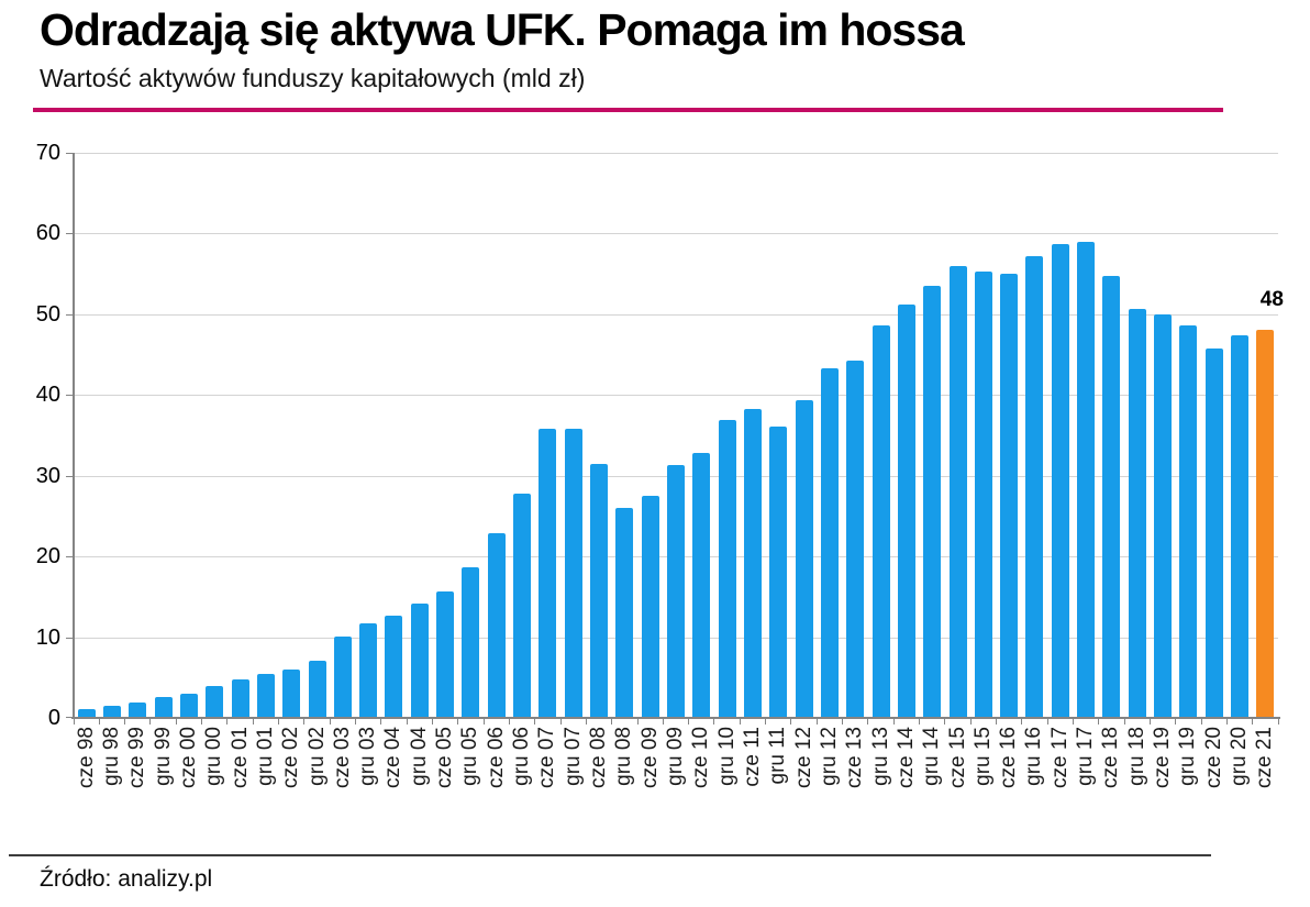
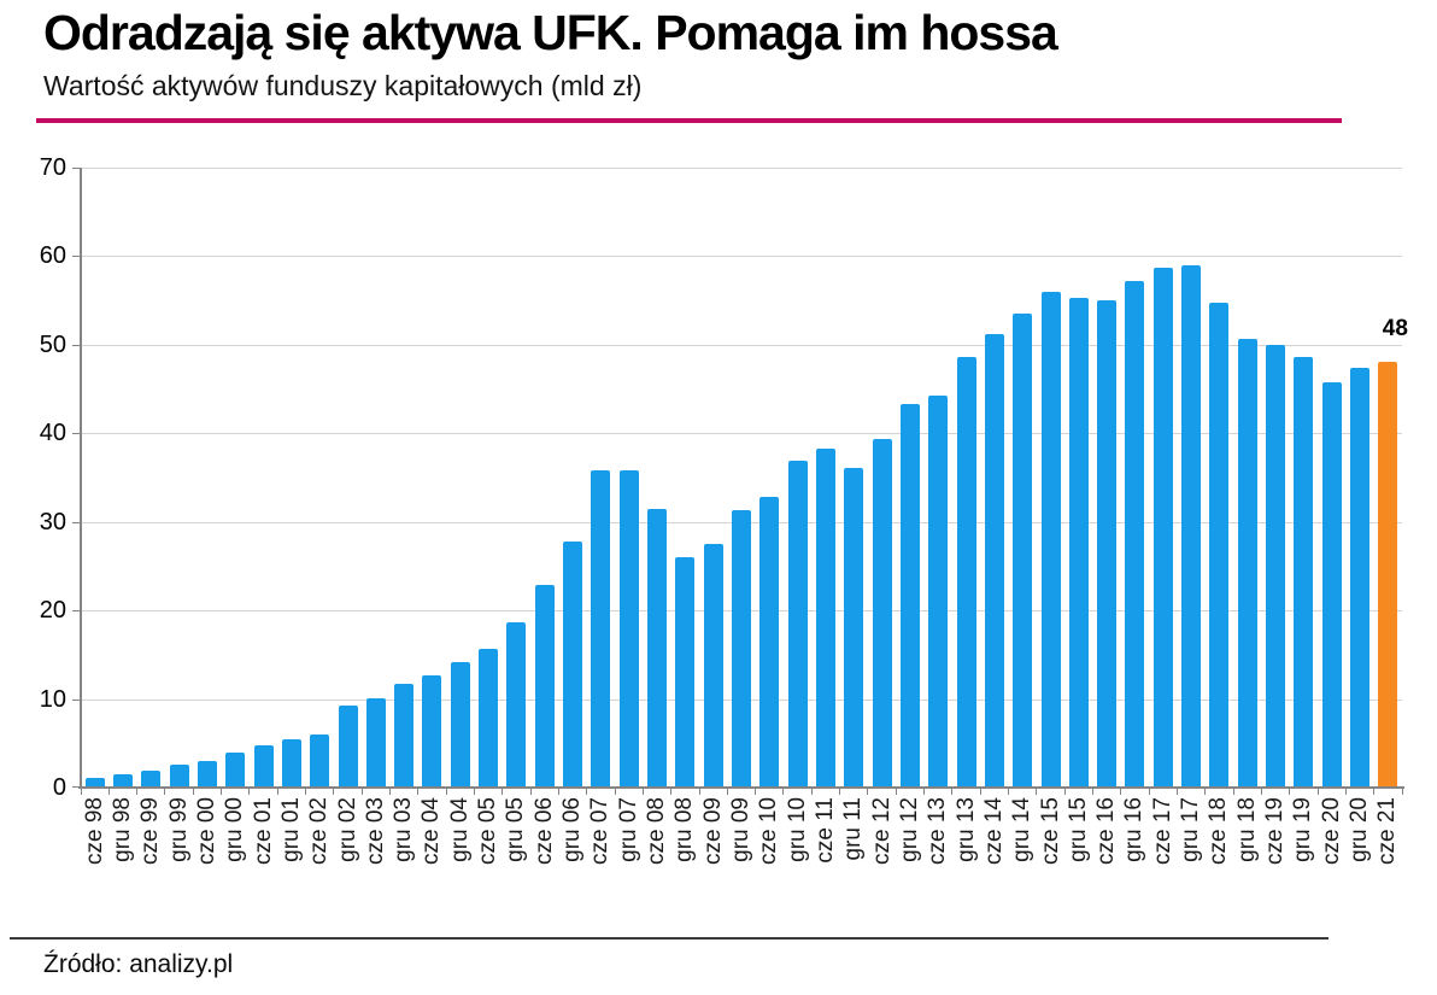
gru 02: 7 -> 9
